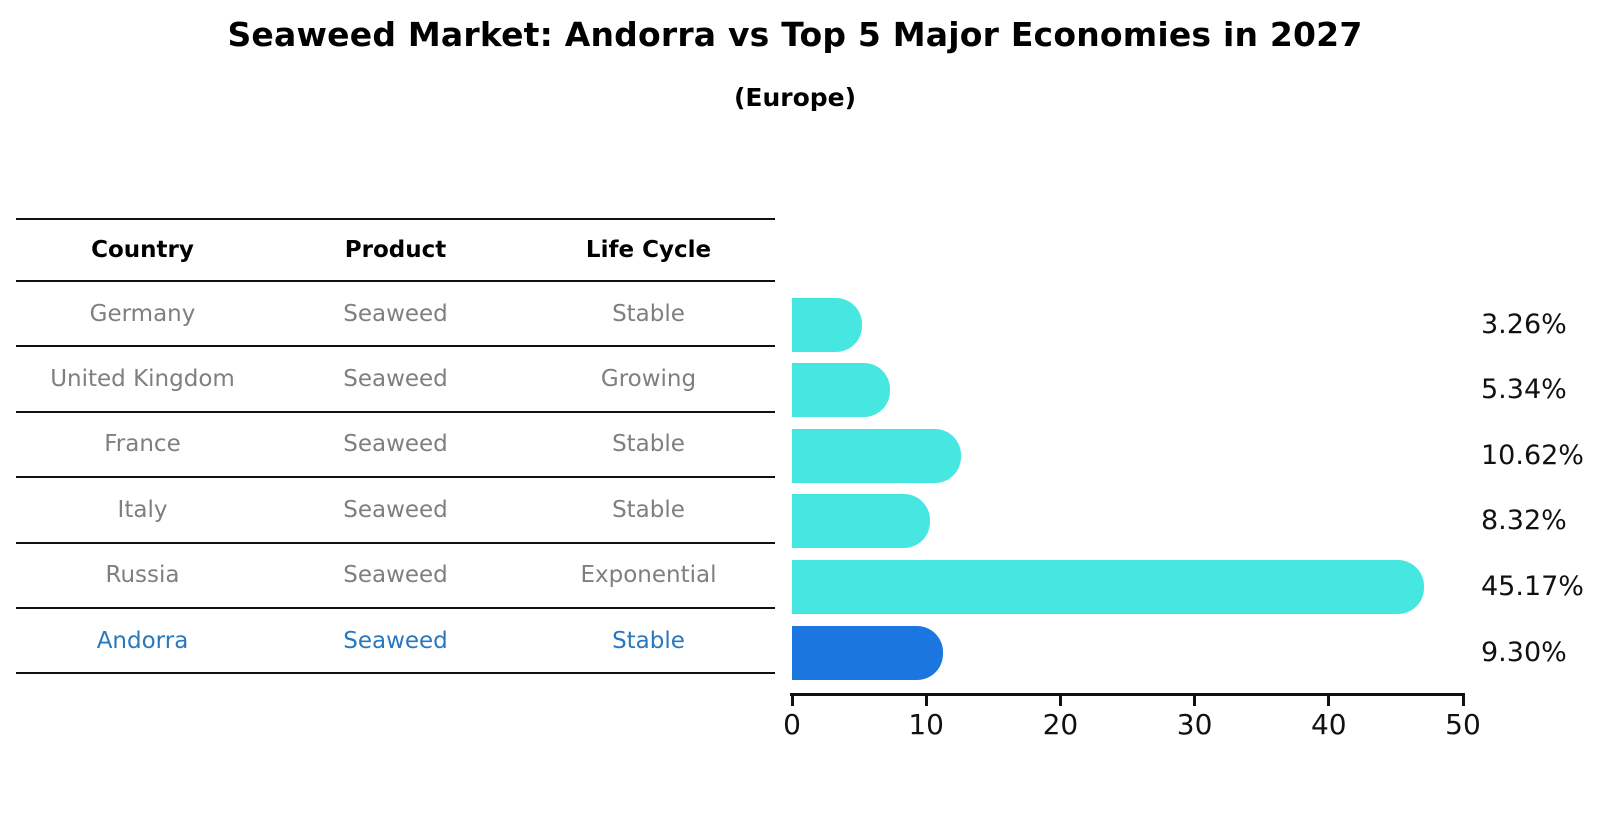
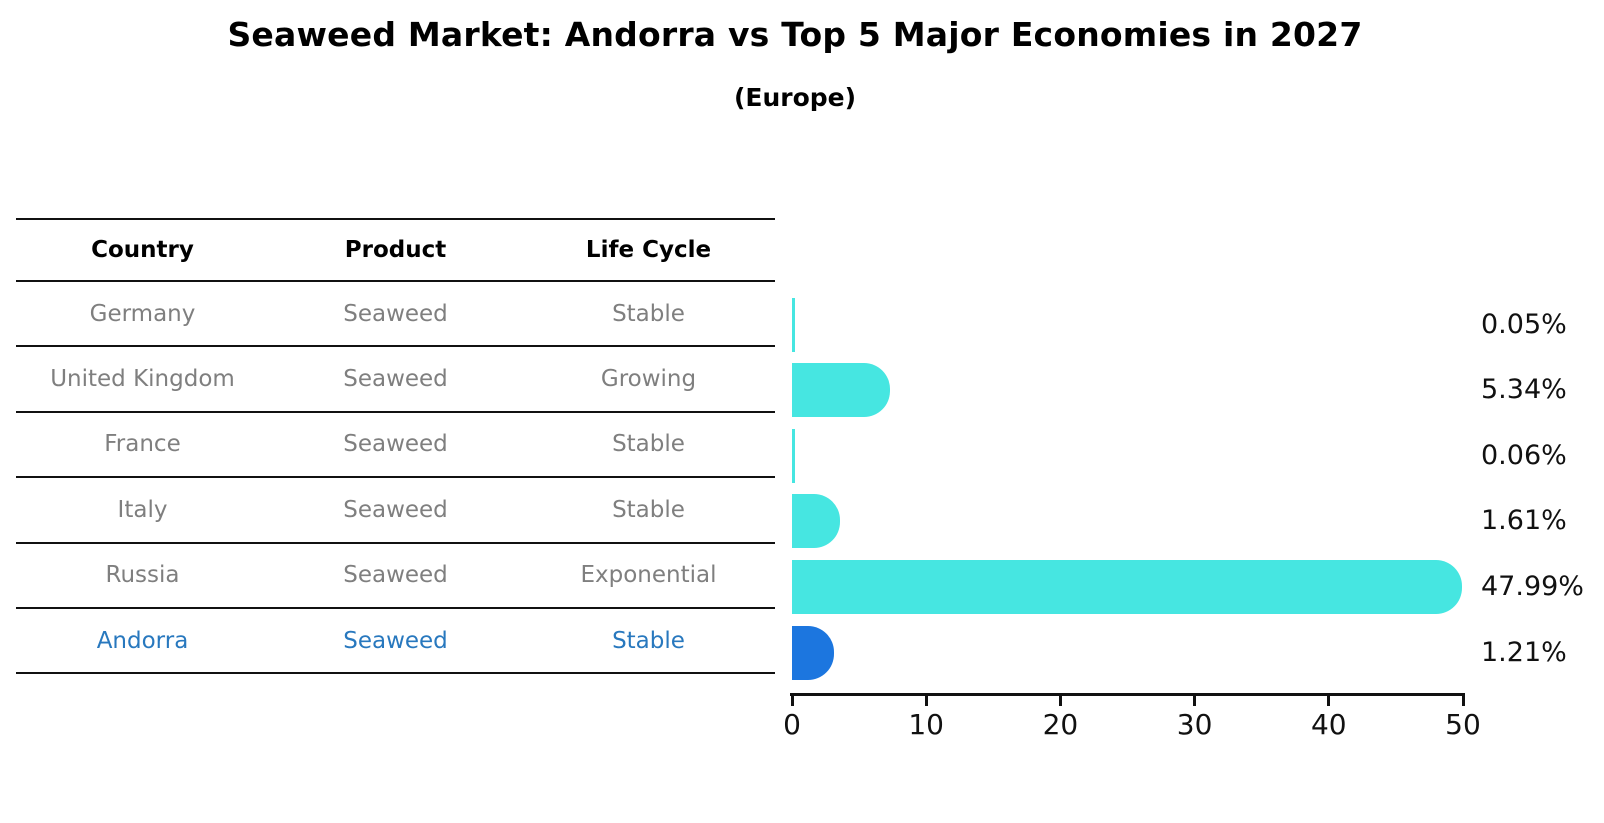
Germany: 3.26% -> 0.05%
France: 10.62% -> 0.06%
Italy: 8.32% -> 1.61%
Russia: 45.17% -> 47.99%
Andorra: 9.30% -> 1.21%
